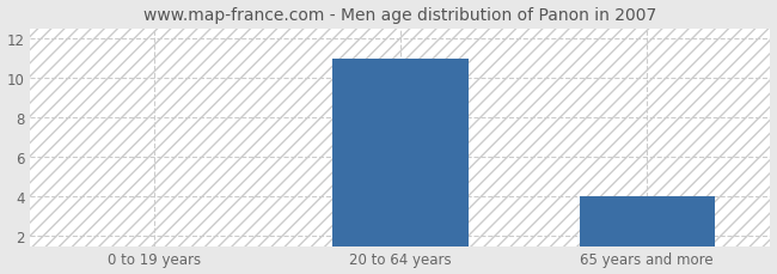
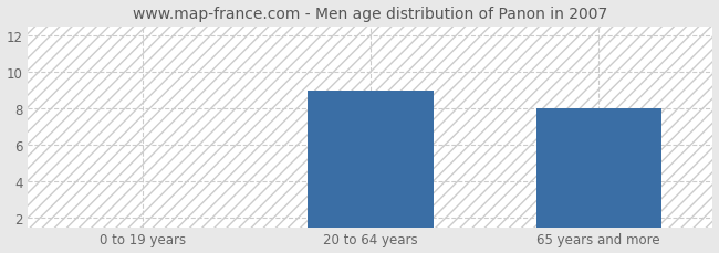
20 to 64 years: 11 -> 9
65 years and more: 4 -> 8
